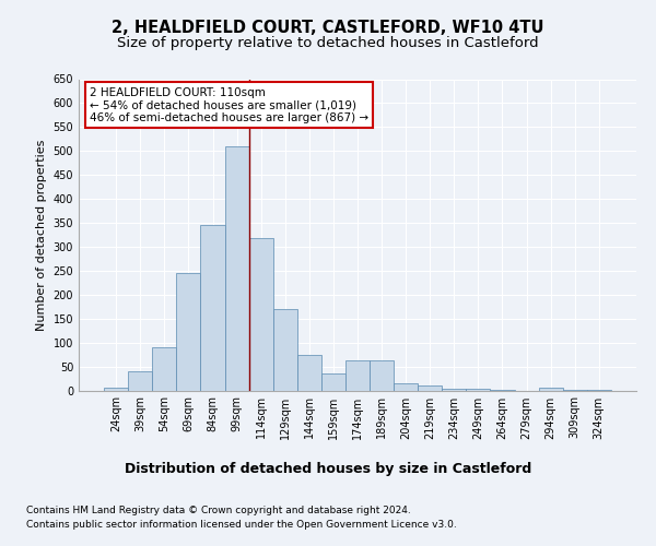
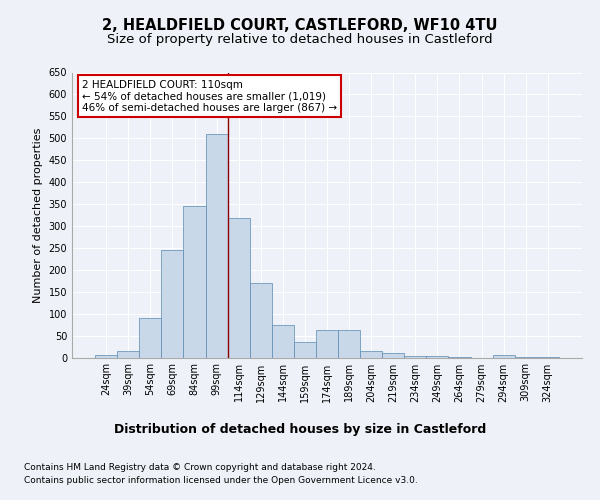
39sqm: 40 -> 15
